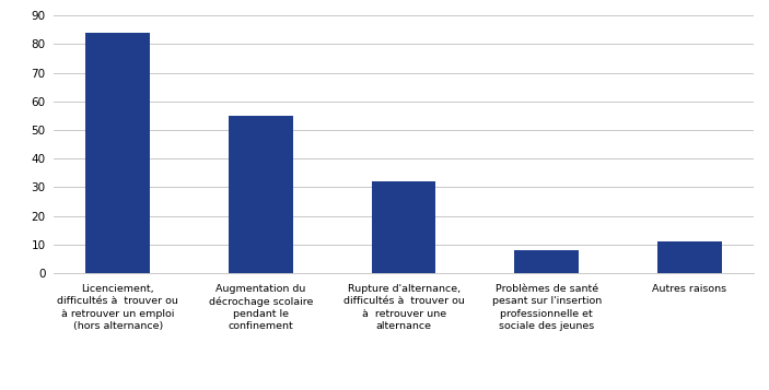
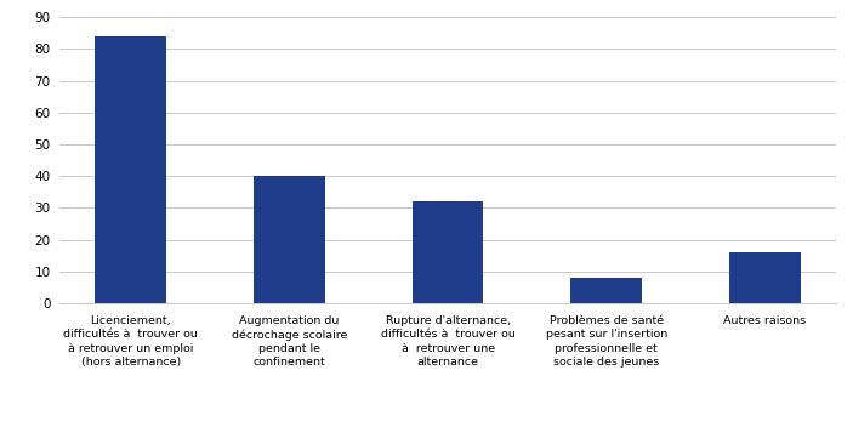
Augmentation du décrochage scolaire pendant le confinement: 55 -> 40
Autres raisons: 11 -> 16
